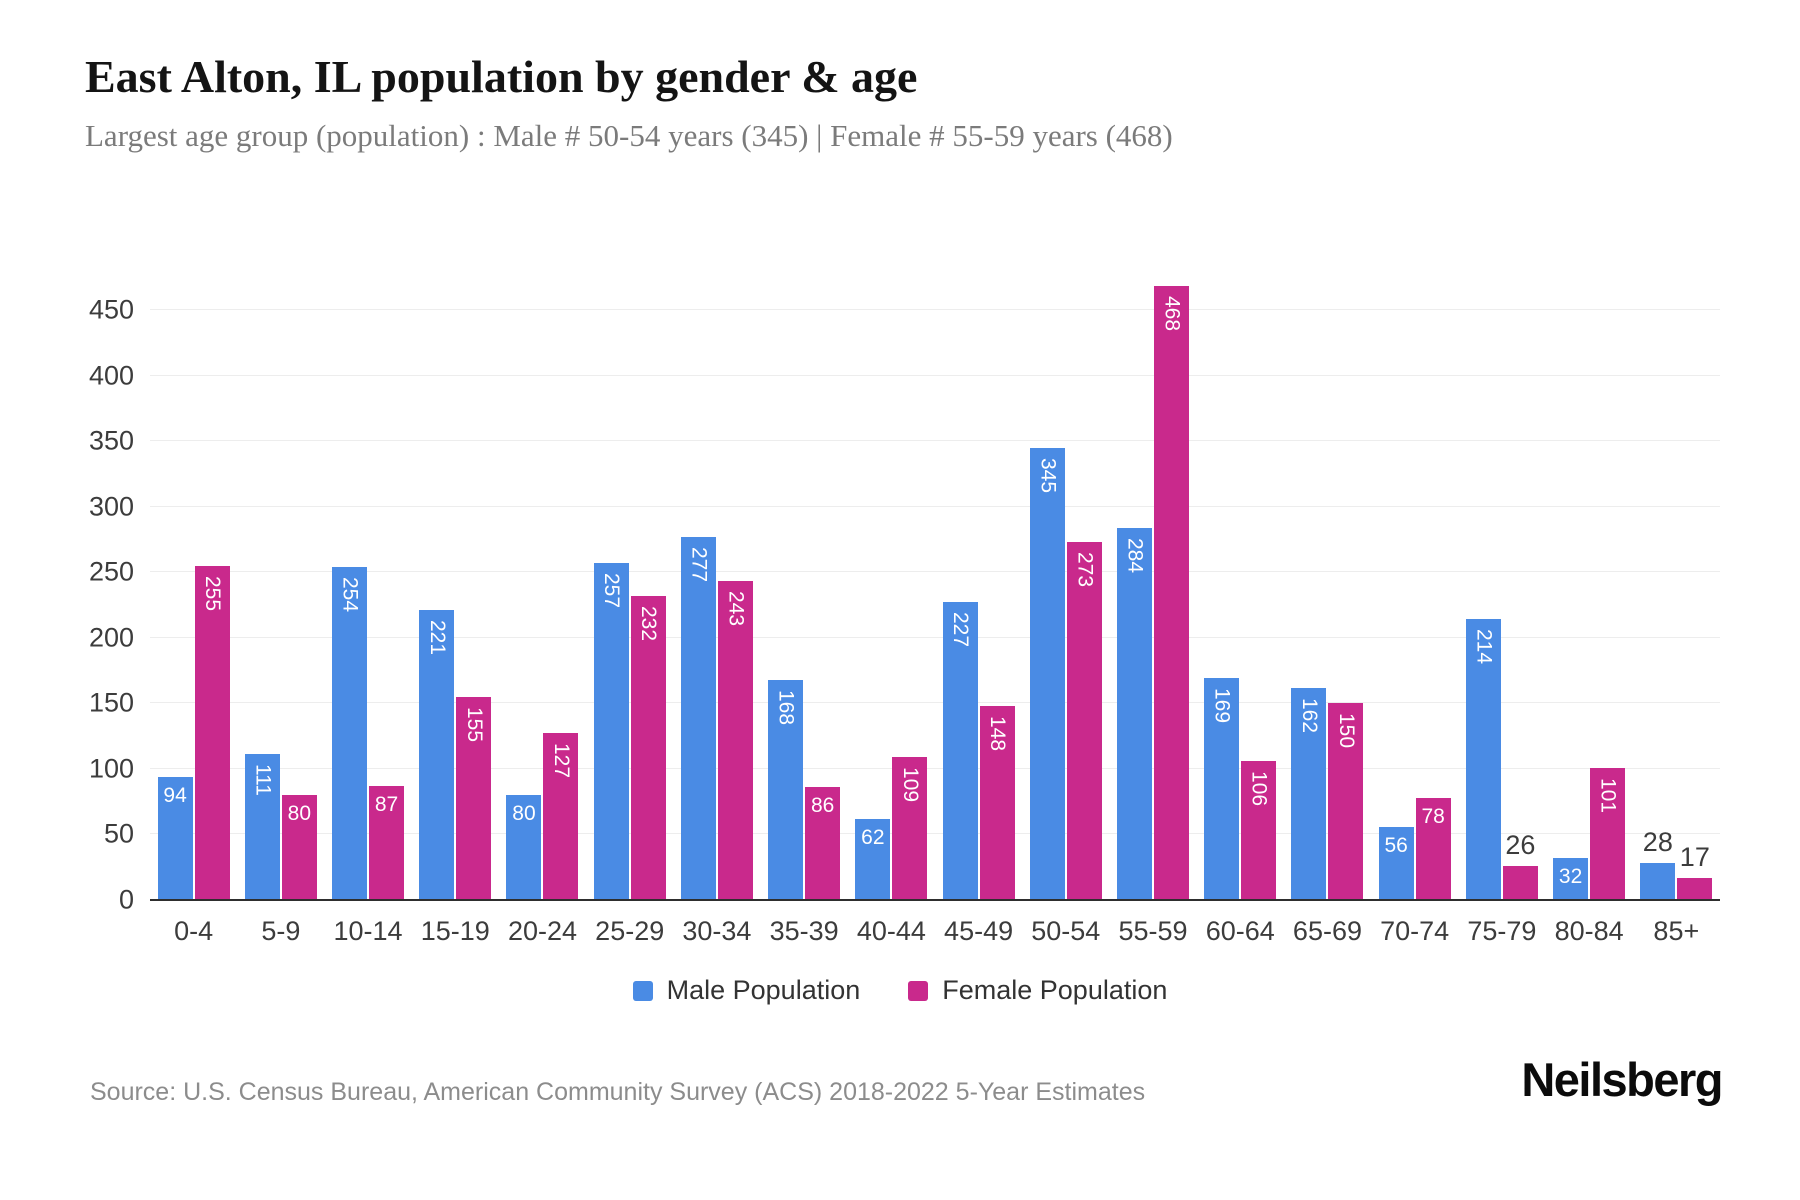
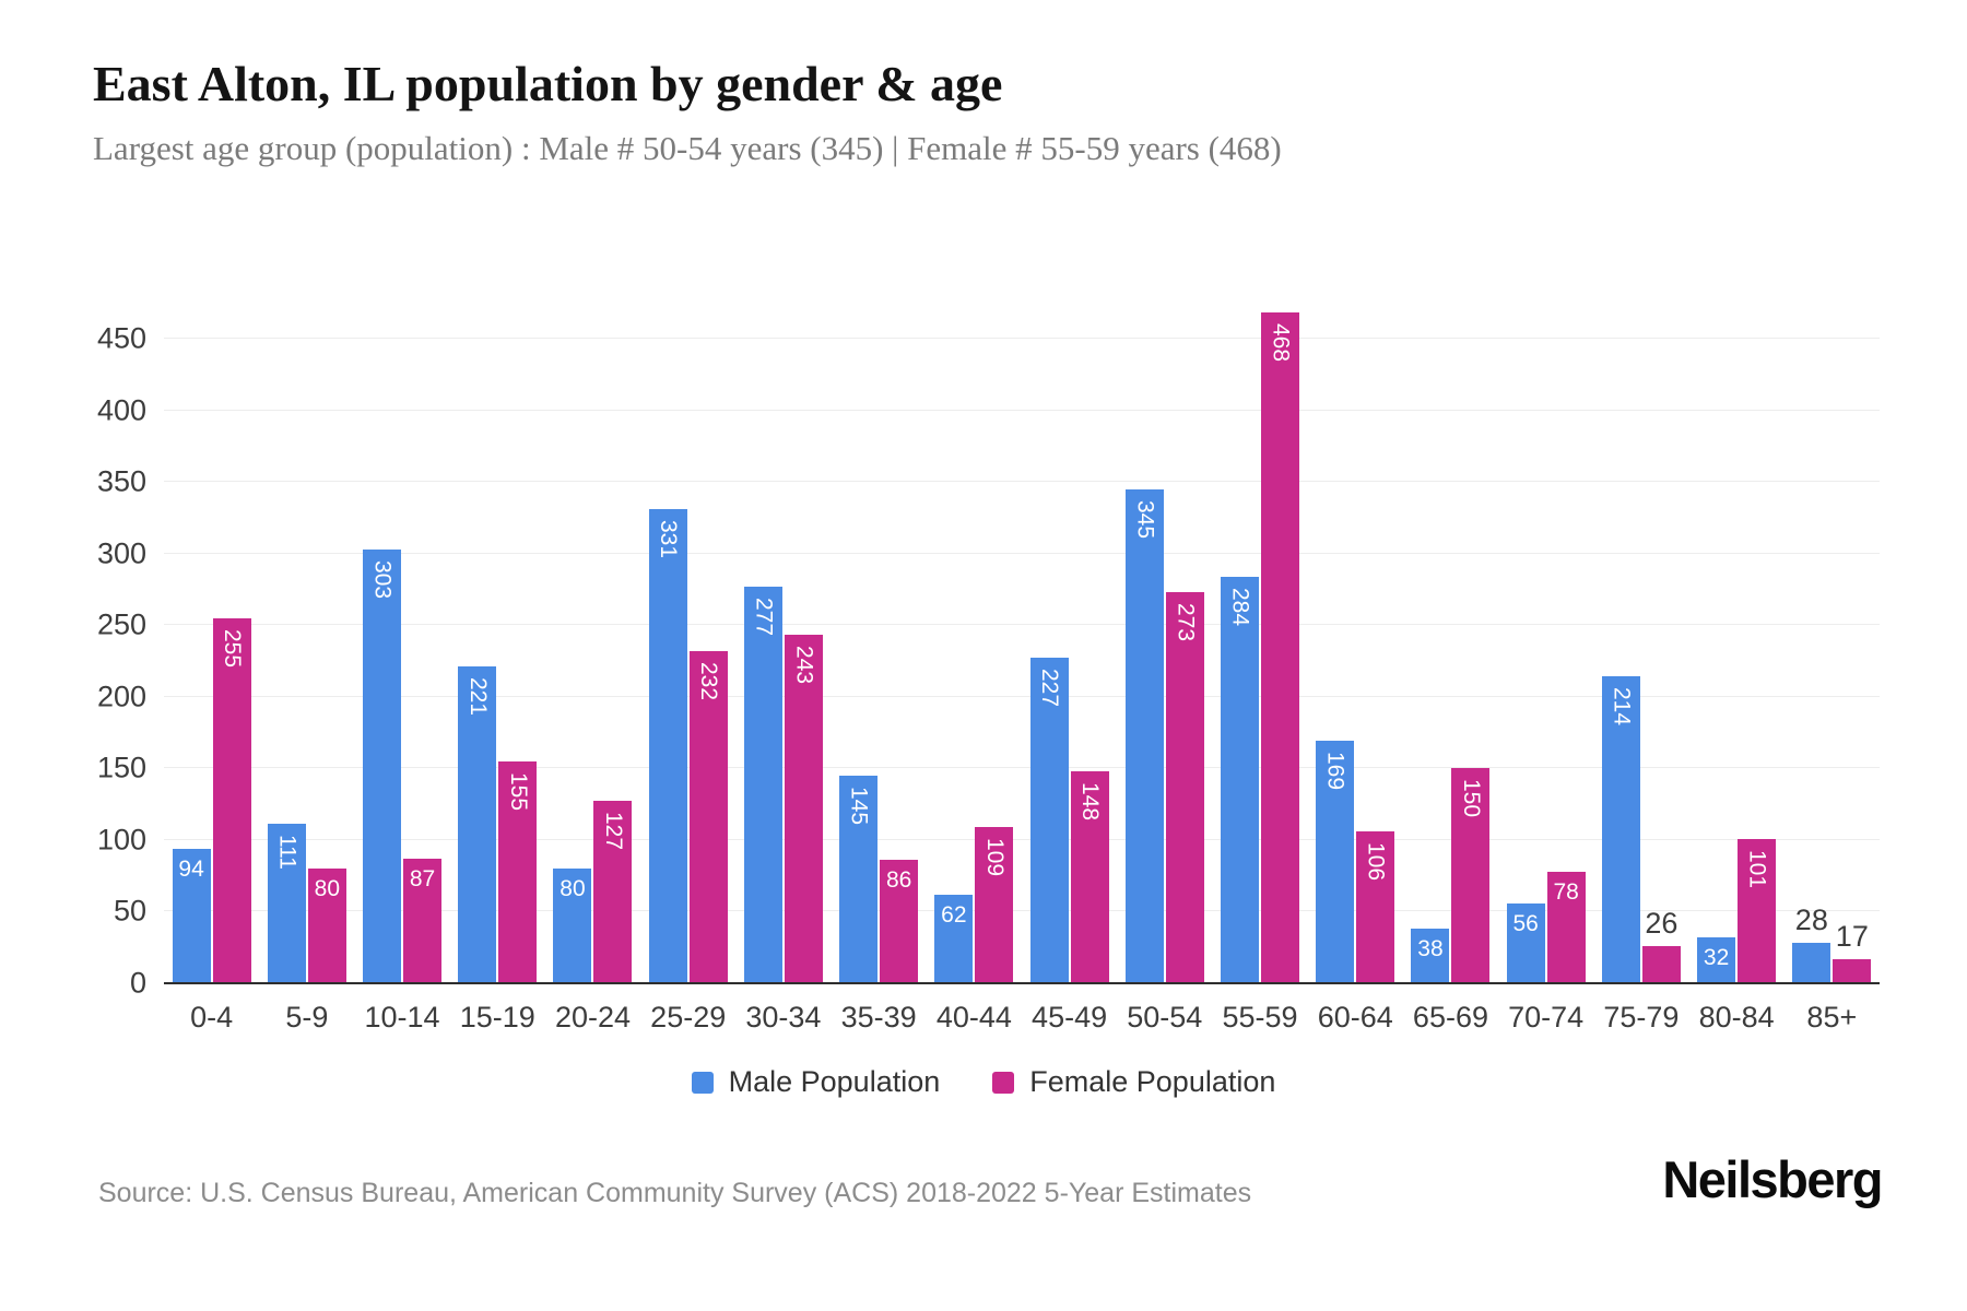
Male Population/10-14: 254 -> 303
Male Population/25-29: 257 -> 331
Male Population/35-39: 168 -> 145
Male Population/65-69: 162 -> 38
